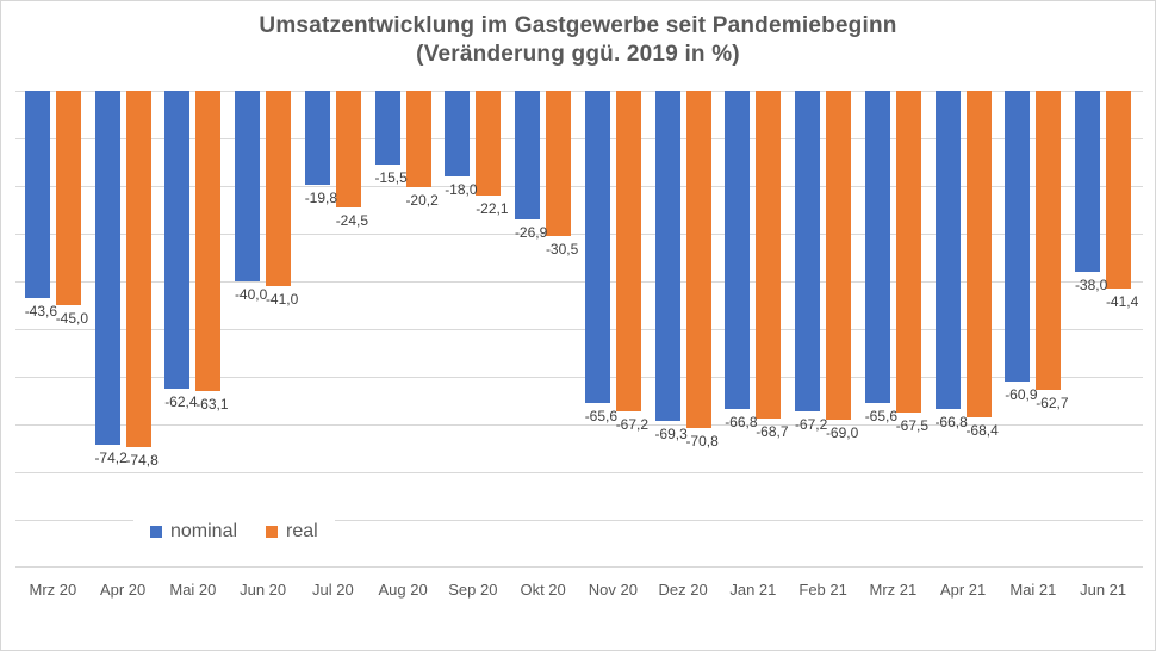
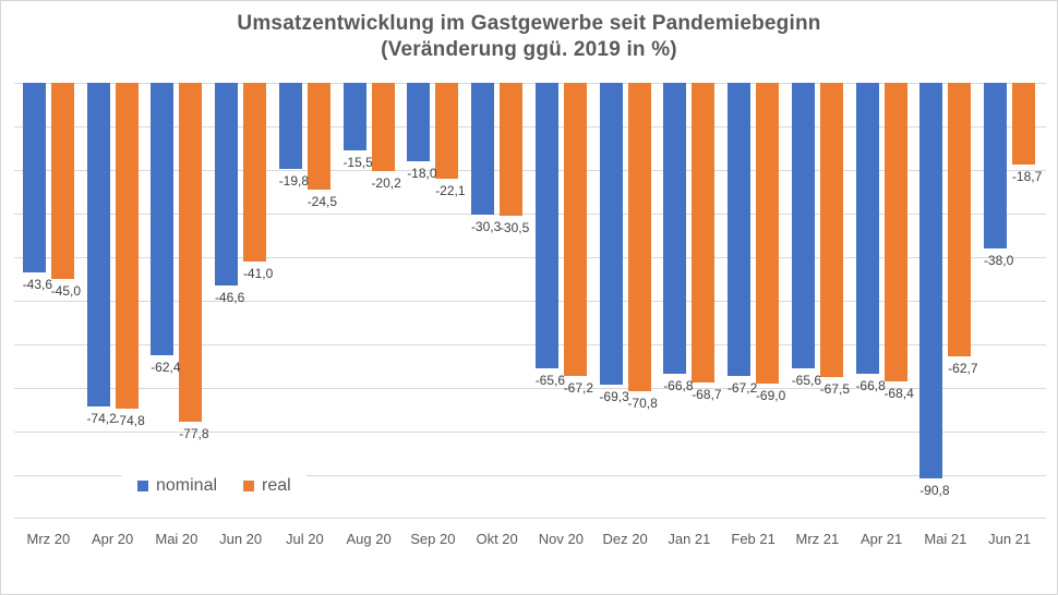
real/Mai 20: -63,1 -> -77,8
nominal/Jun 20: -40,0 -> -46,6
nominal/Okt 20: -26,9 -> -30,3
nominal/Mai 21: -60,9 -> -90,8
real/Jun 21: -41,4 -> -18,7
